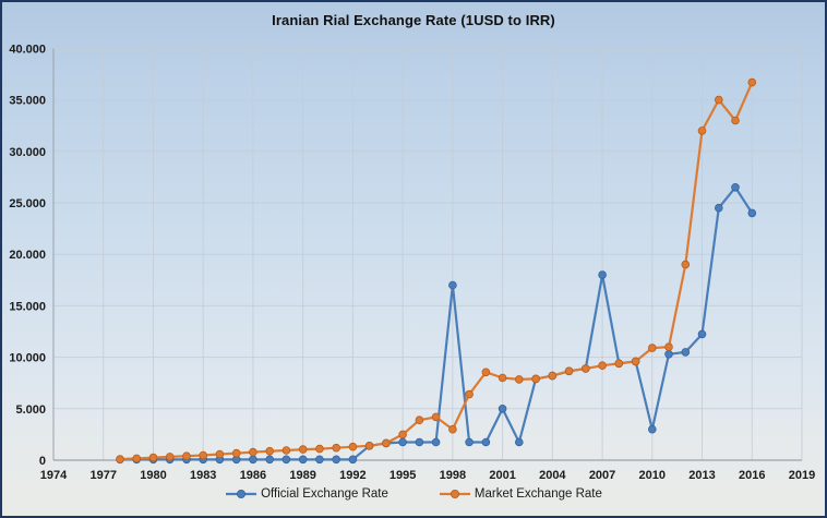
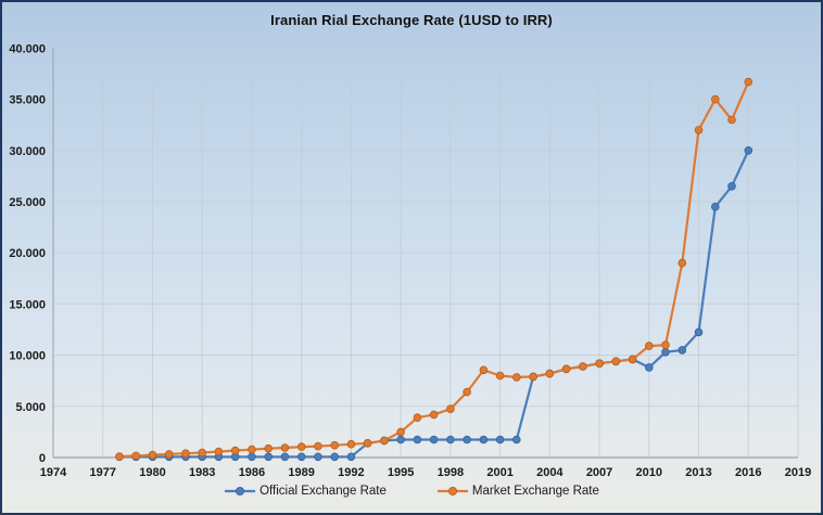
Official Exchange Rate/1998: 17000 -> 2000
Market Exchange Rate/1998: 3000 -> 5000
Official Exchange Rate/2001: 5000 -> 2000
Official Exchange Rate/2007: 18000 -> 9000
Official Exchange Rate/2010: 3000 -> 9000
Official Exchange Rate/2016: 24000 -> 30000
